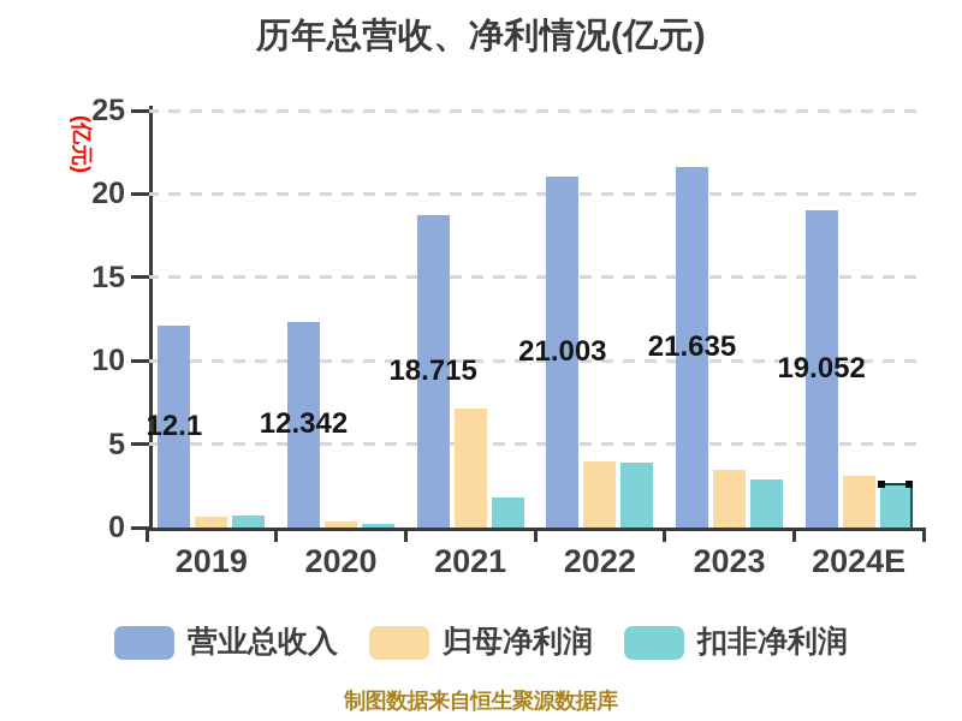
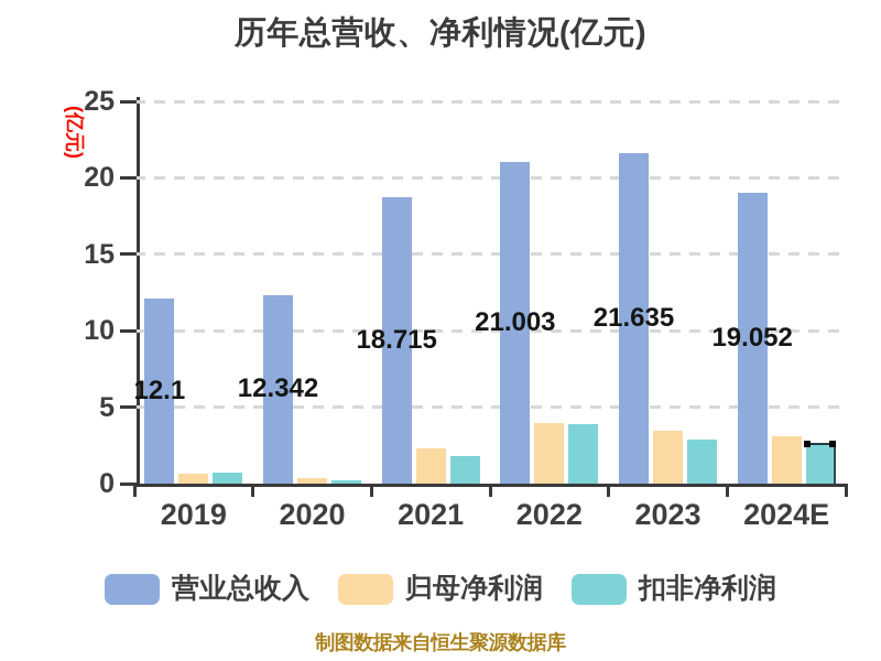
归母净利润/2021: 7.1 -> 2.3
